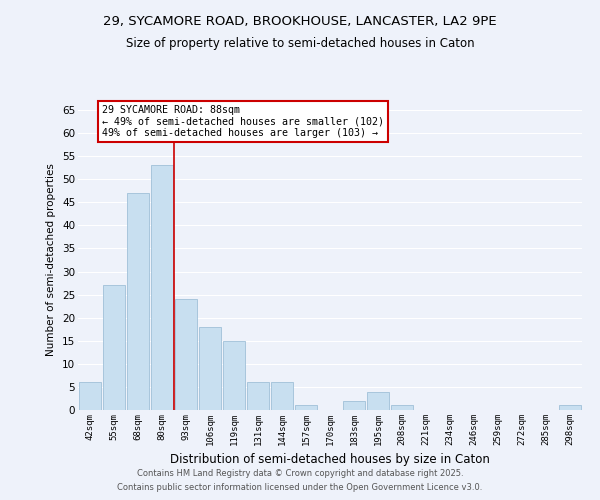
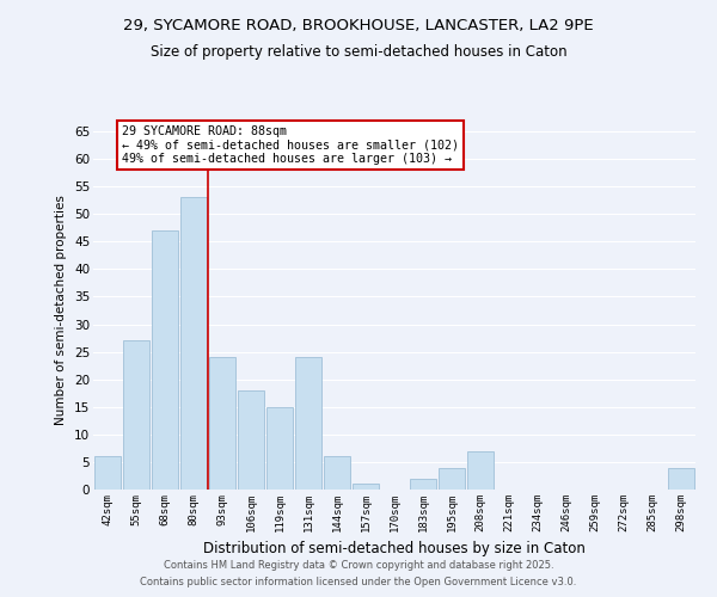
131sqm: 6 -> 24
208sqm: 1 -> 7
298sqm: 1 -> 4
